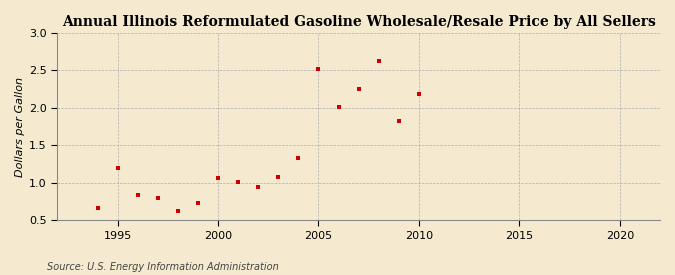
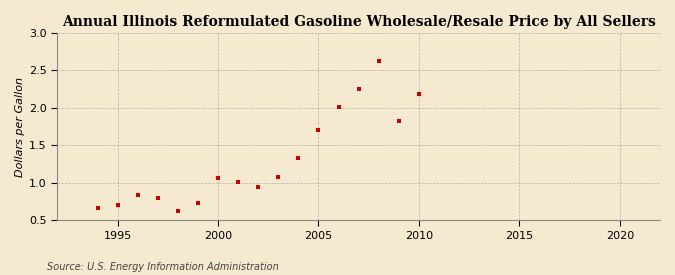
1995: 1.20 -> 0.71
2005: 2.52 -> 1.70
